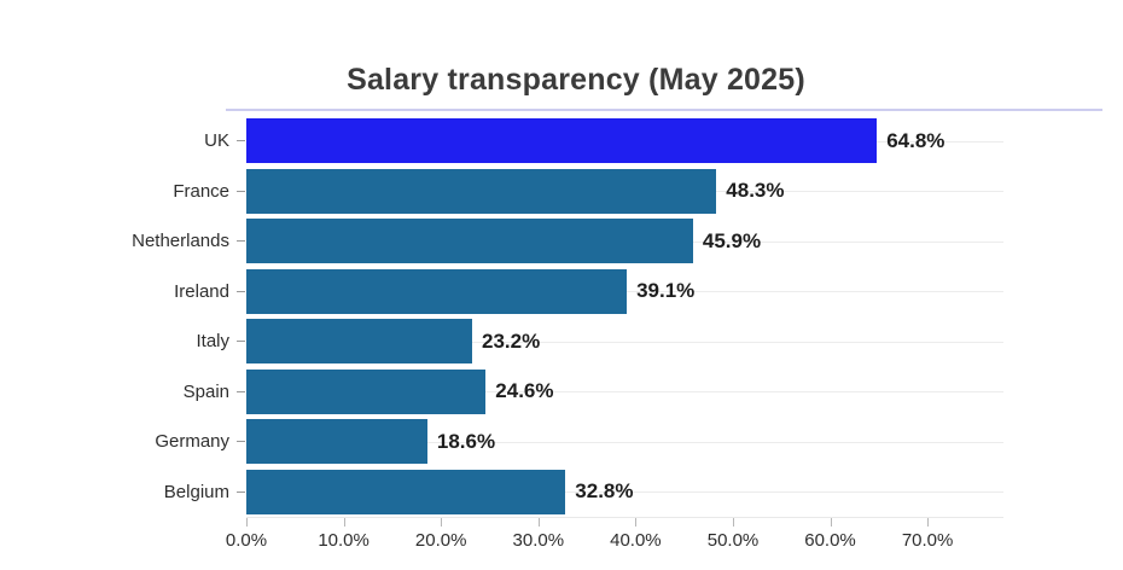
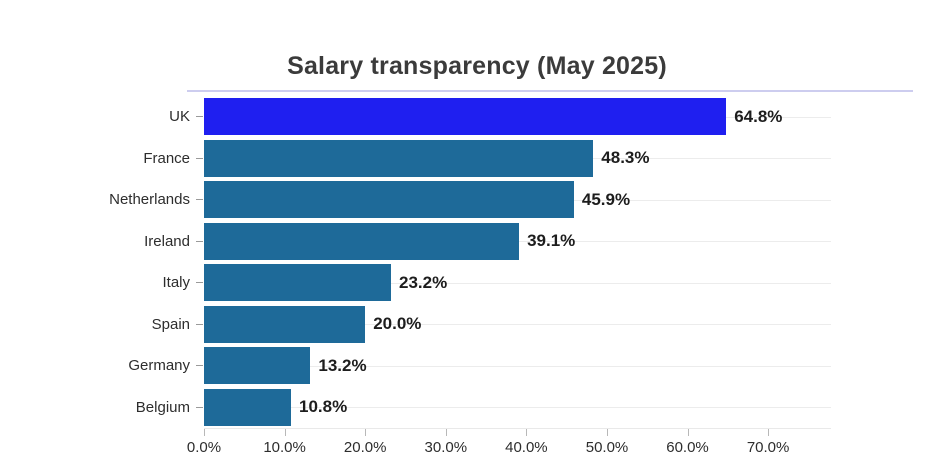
Spain: 24.6% -> 20.0%
Germany: 18.6% -> 13.2%
Belgium: 32.8% -> 10.8%
